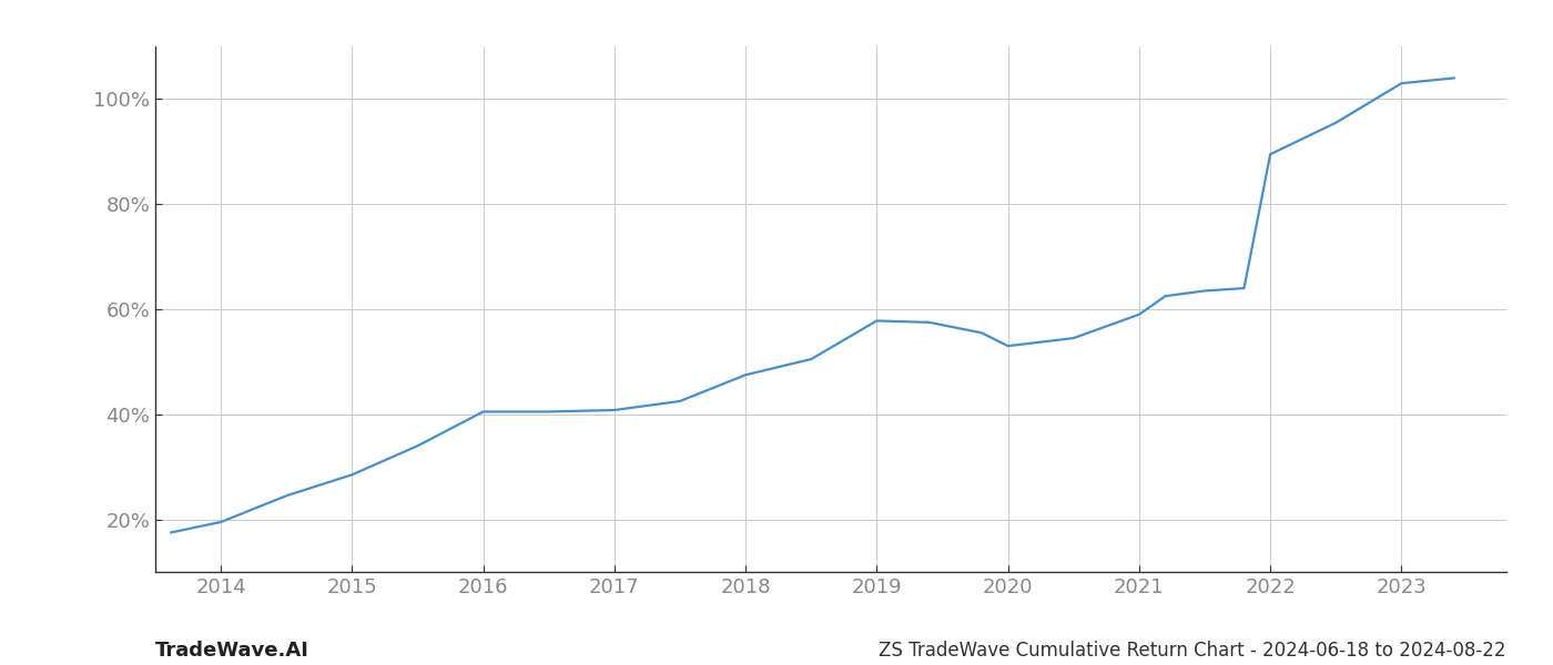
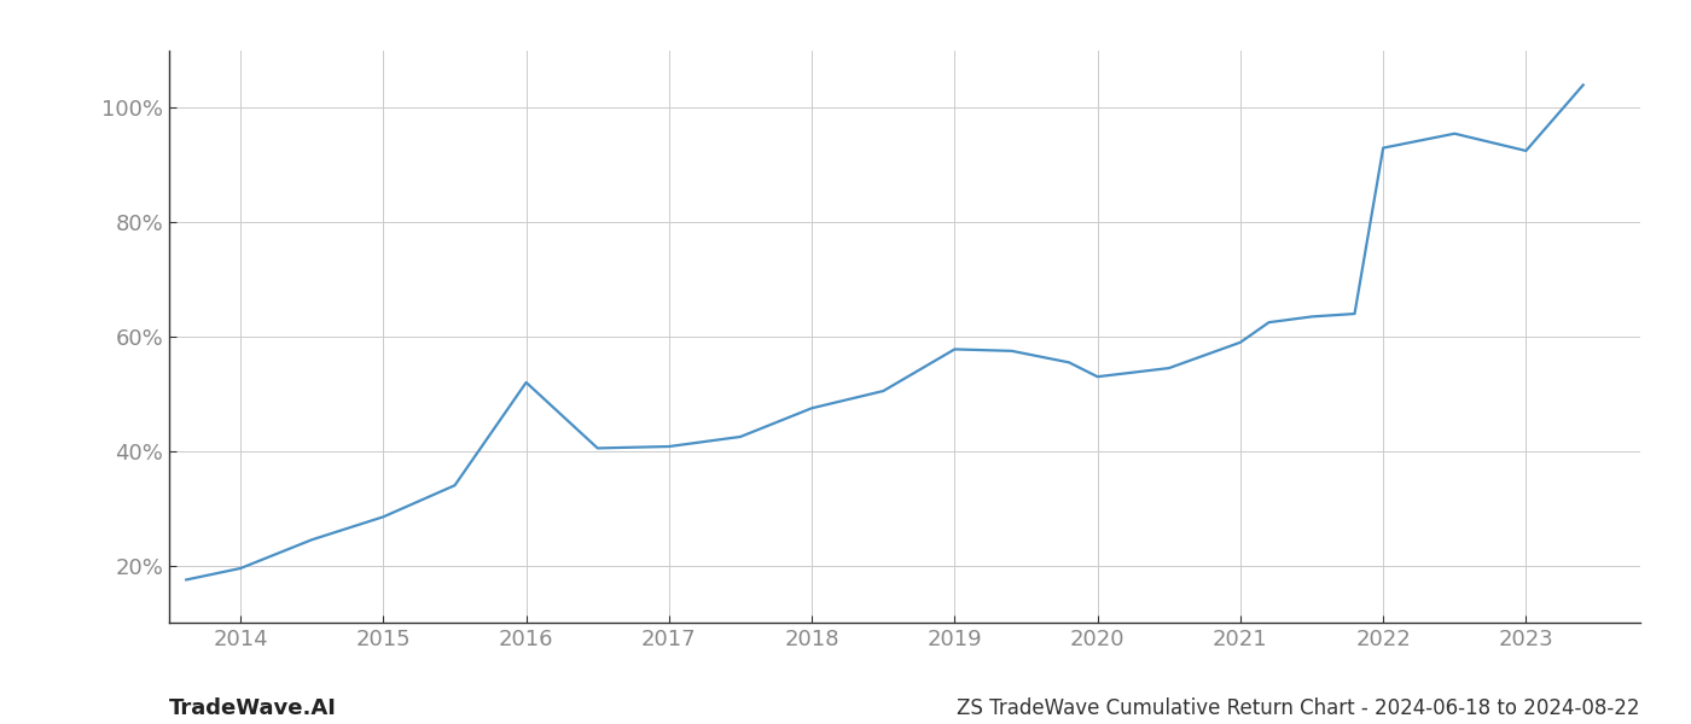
2016: 40.5% -> 52.0%
2022: 89.5% -> 93.0%
2023: 103.0% -> 92.5%
